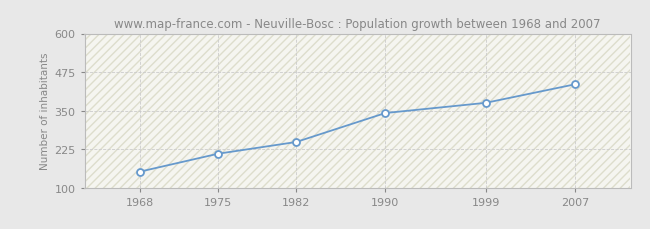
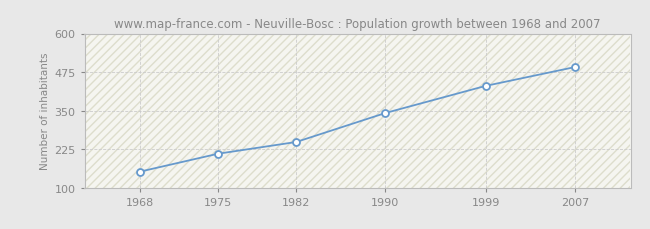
1999: 375 -> 430
2007: 435 -> 491
